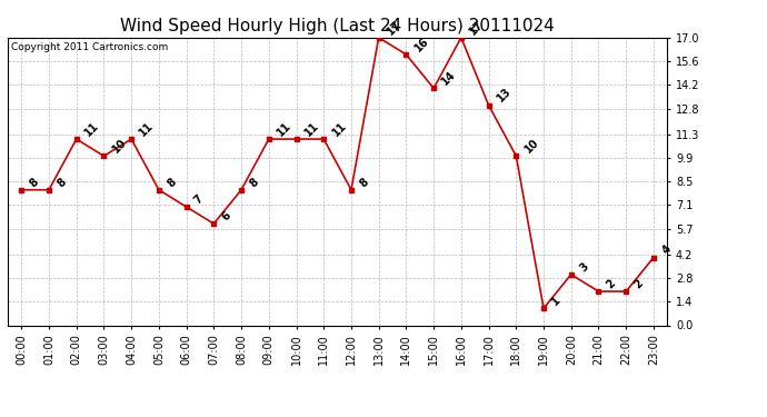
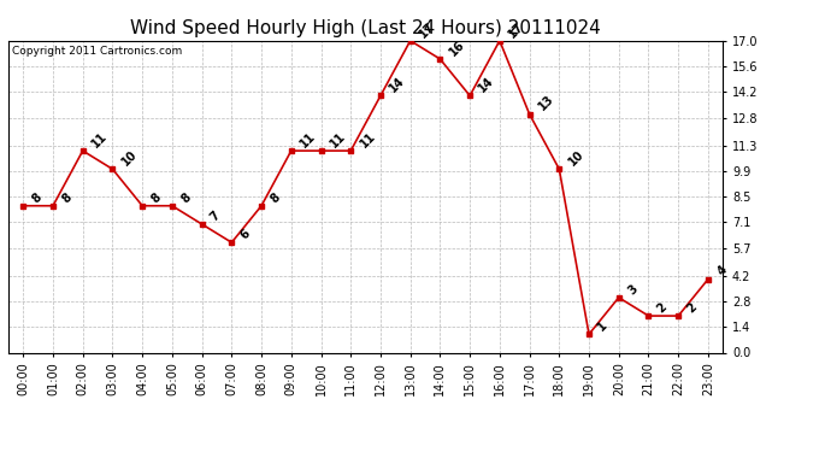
04:00: 11 -> 8
12:00: 8 -> 14
